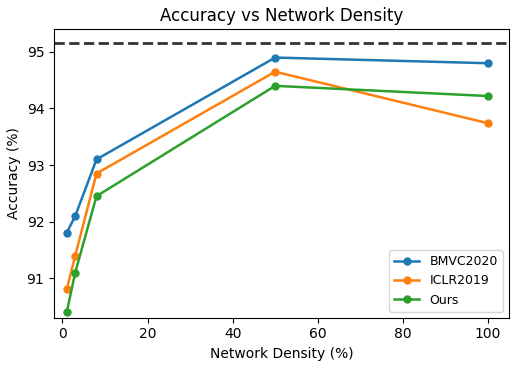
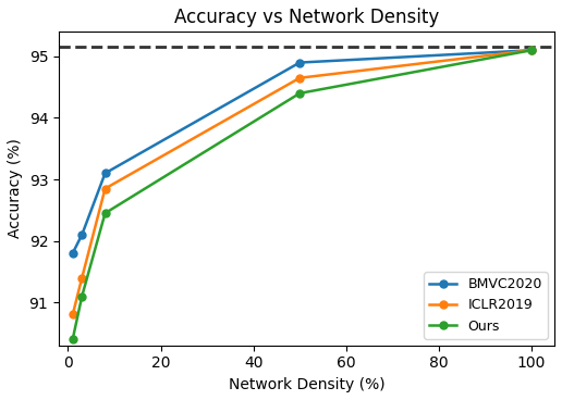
BMVC2020/100: 94.8 -> 95.1
ICLR2019/100: 93.74 -> 95.10
Ours/100: 94.22 -> 95.10
